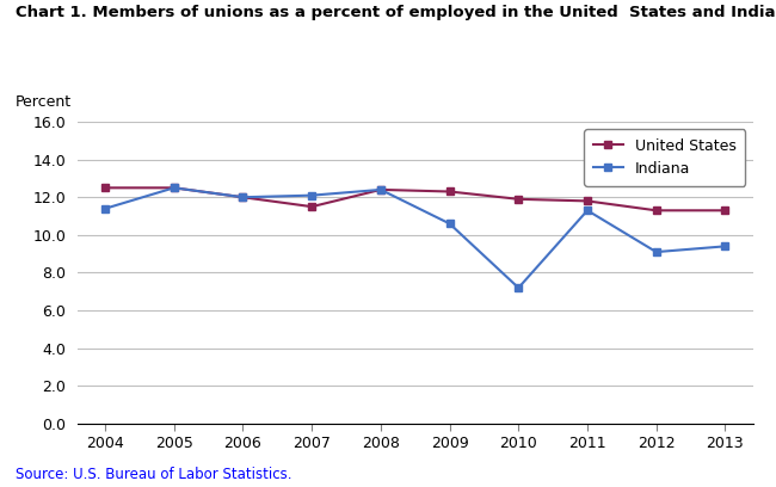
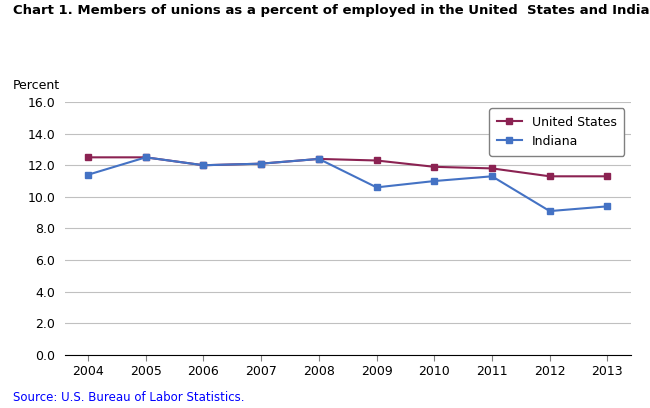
United States/2007: 11.5 -> 12.1
Indiana/2010: 7.2 -> 11.0
